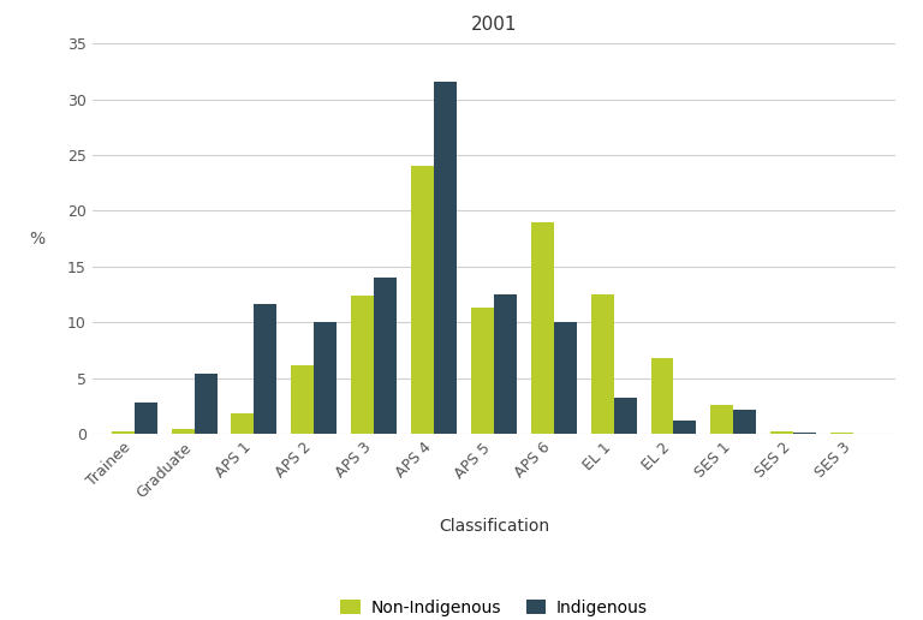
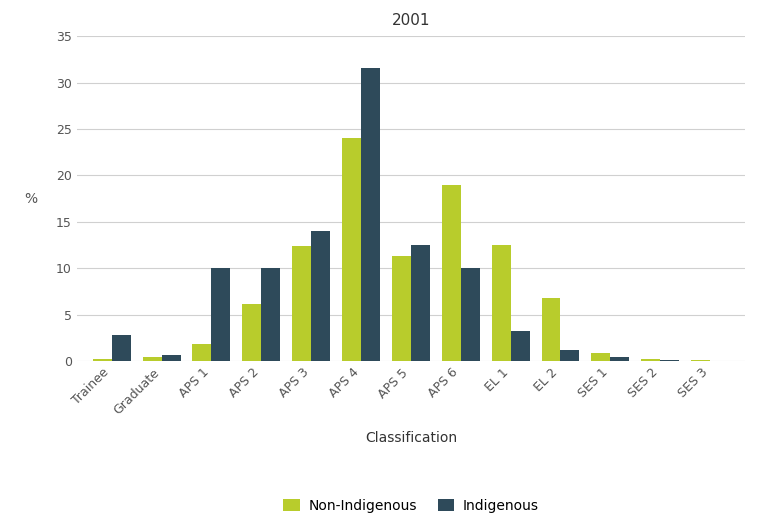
Indigenous/Graduate: 5.4 -> 0.7
Indigenous/APS 1: 11.6 -> 10.0
Non-Indigenous/SES 1: 2.6 -> 0.9
Indigenous/SES 1: 2.2 -> 0.4
